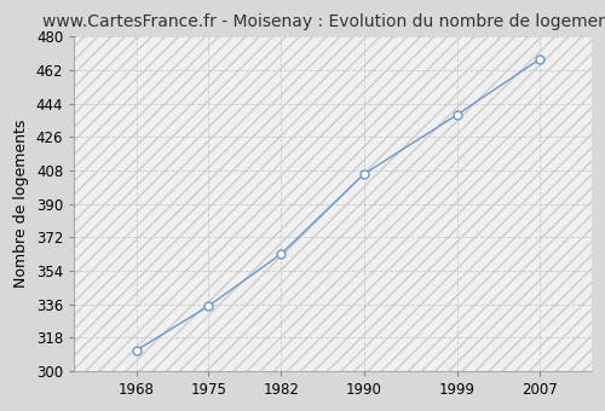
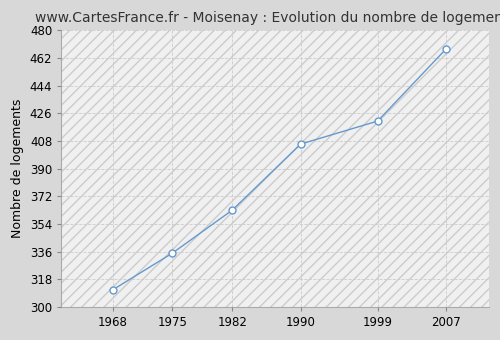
1999: 438 -> 421
